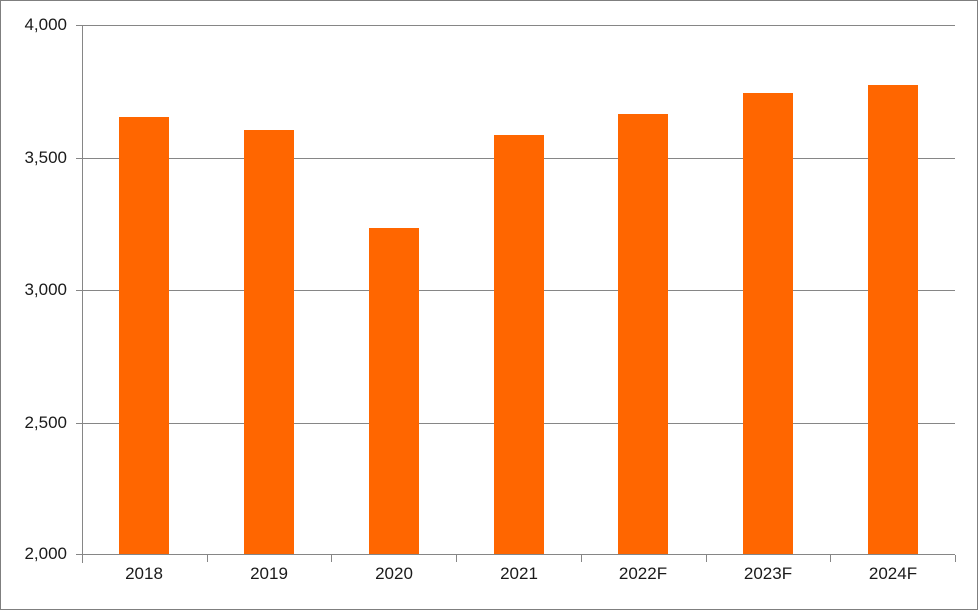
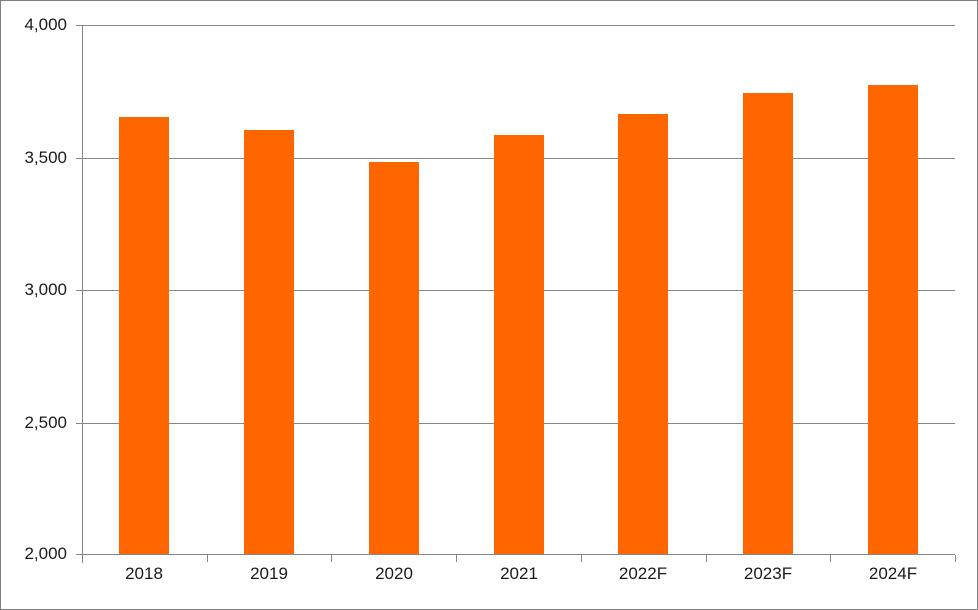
2020: 3230 -> 3480
